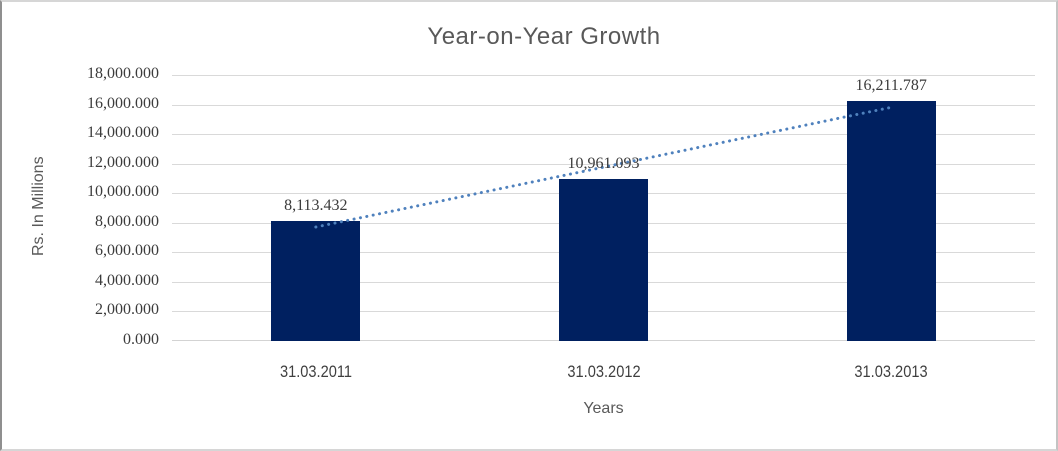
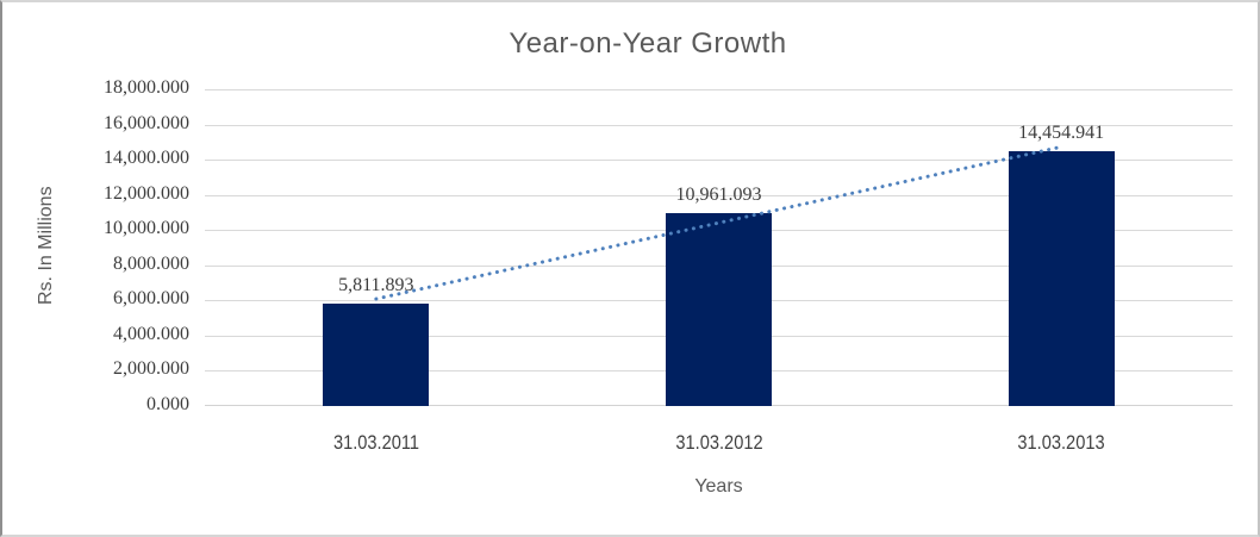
31.03.2011: 8,113.432 -> 5,811.893
31.03.2013: 16,211.787 -> 14,454.941
